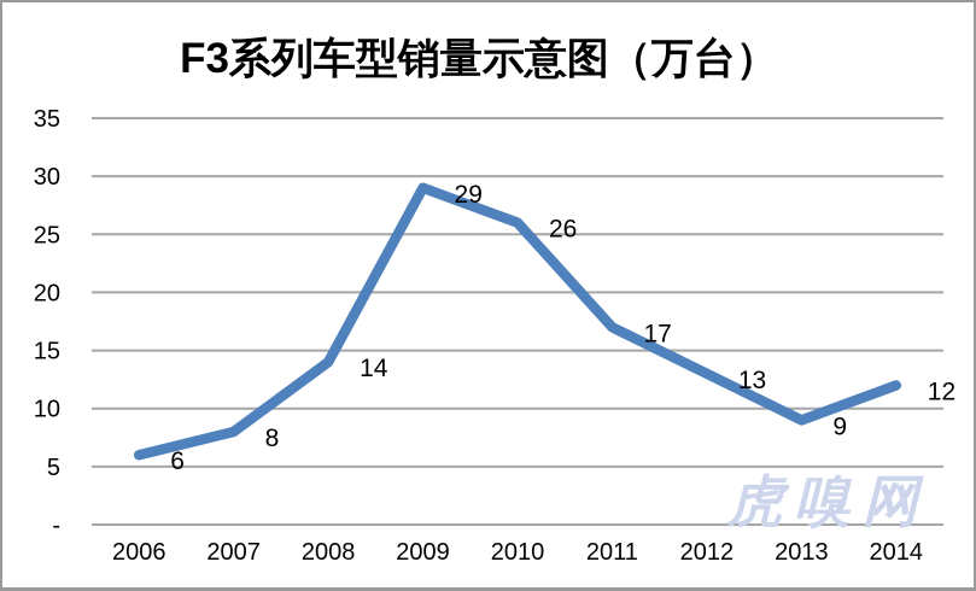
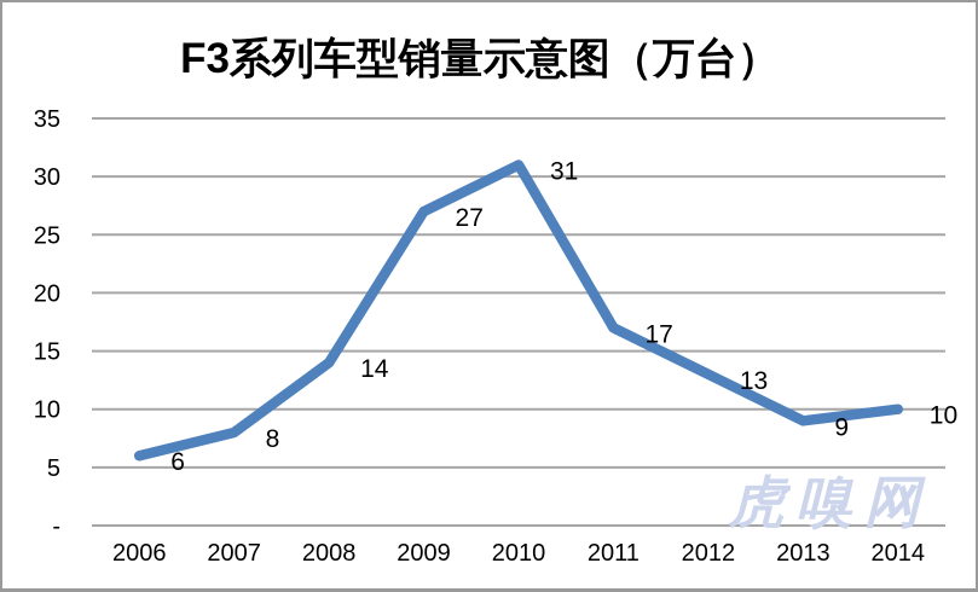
2009: 29 -> 27
2010: 26 -> 31
2014: 12 -> 10
